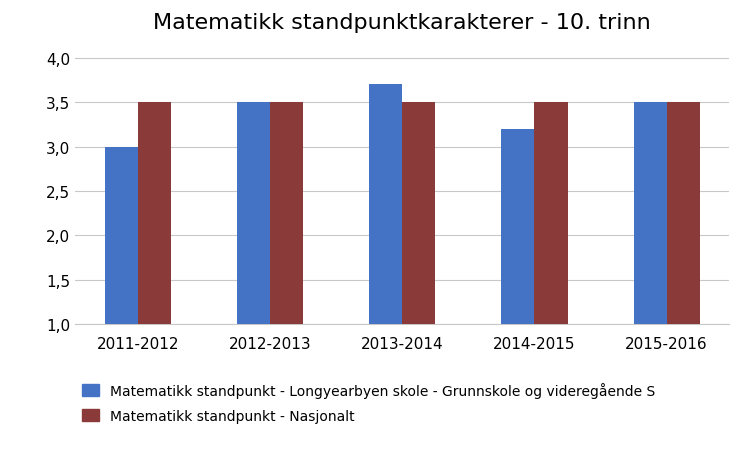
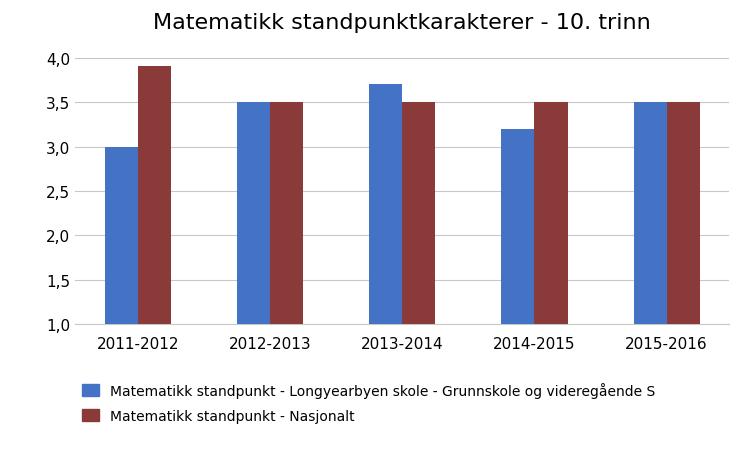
Matematikk standpunkt - Nasjonalt/2011-2012: 3,5 -> 3,9
